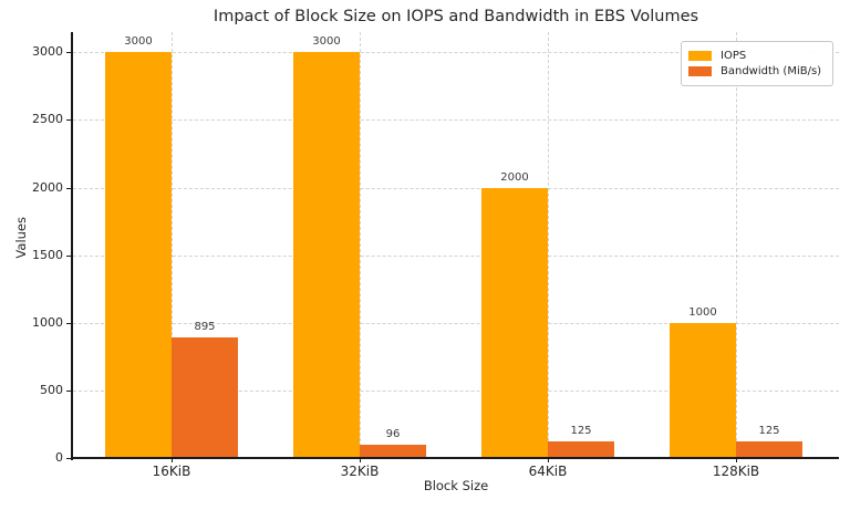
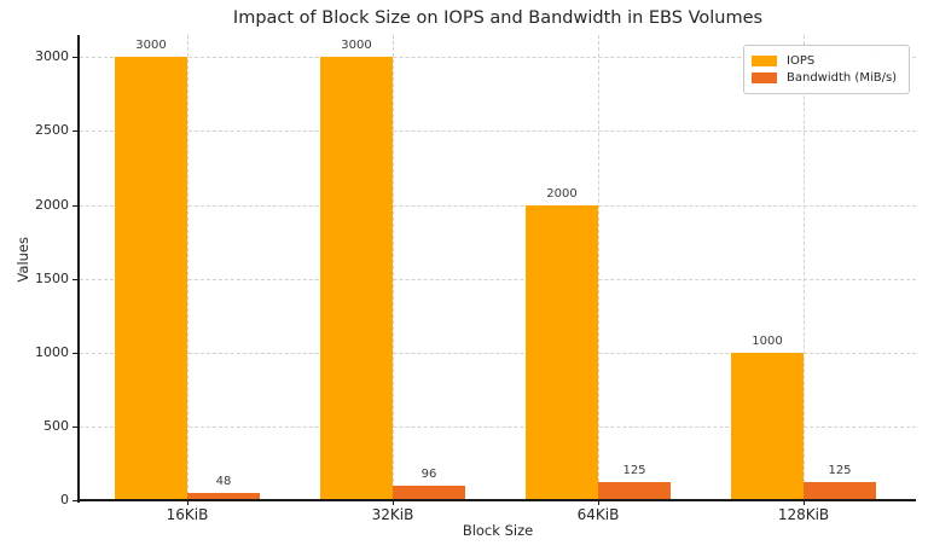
Bandwidth (MiB/s)/16KiB: 895 -> 48
